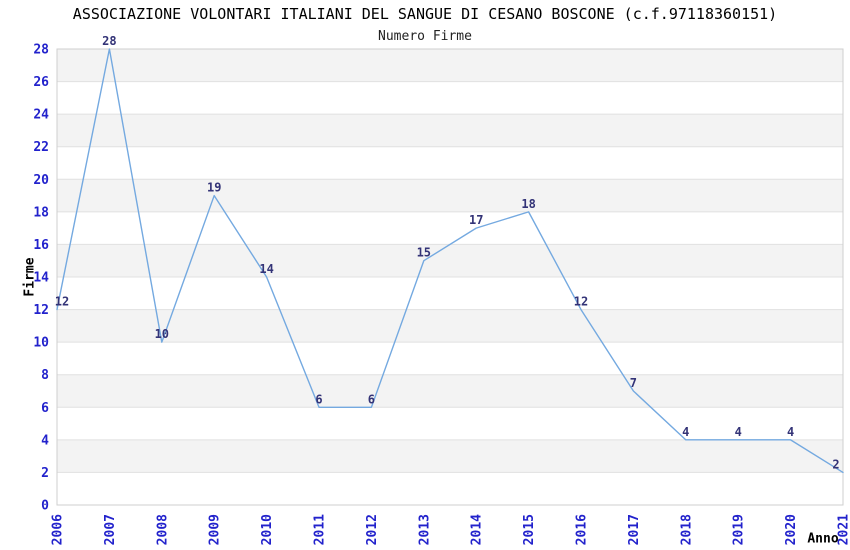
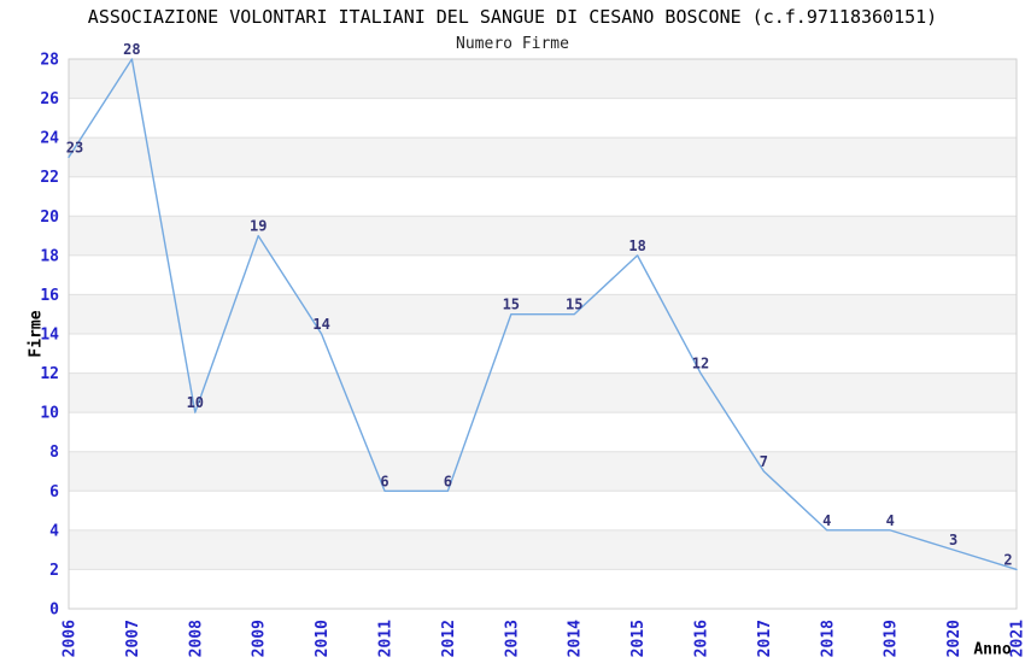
2006: 12 -> 23
2014: 17 -> 15
2020: 4 -> 3
